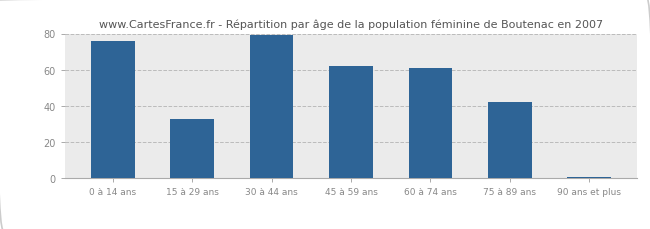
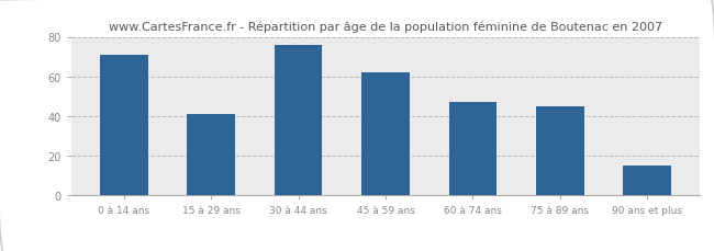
0 à 14 ans: 76 -> 71
15 à 29 ans: 33 -> 41
30 à 44 ans: 79 -> 76
60 à 74 ans: 61 -> 47
75 à 89 ans: 42 -> 45
90 ans et plus: 1 -> 15
